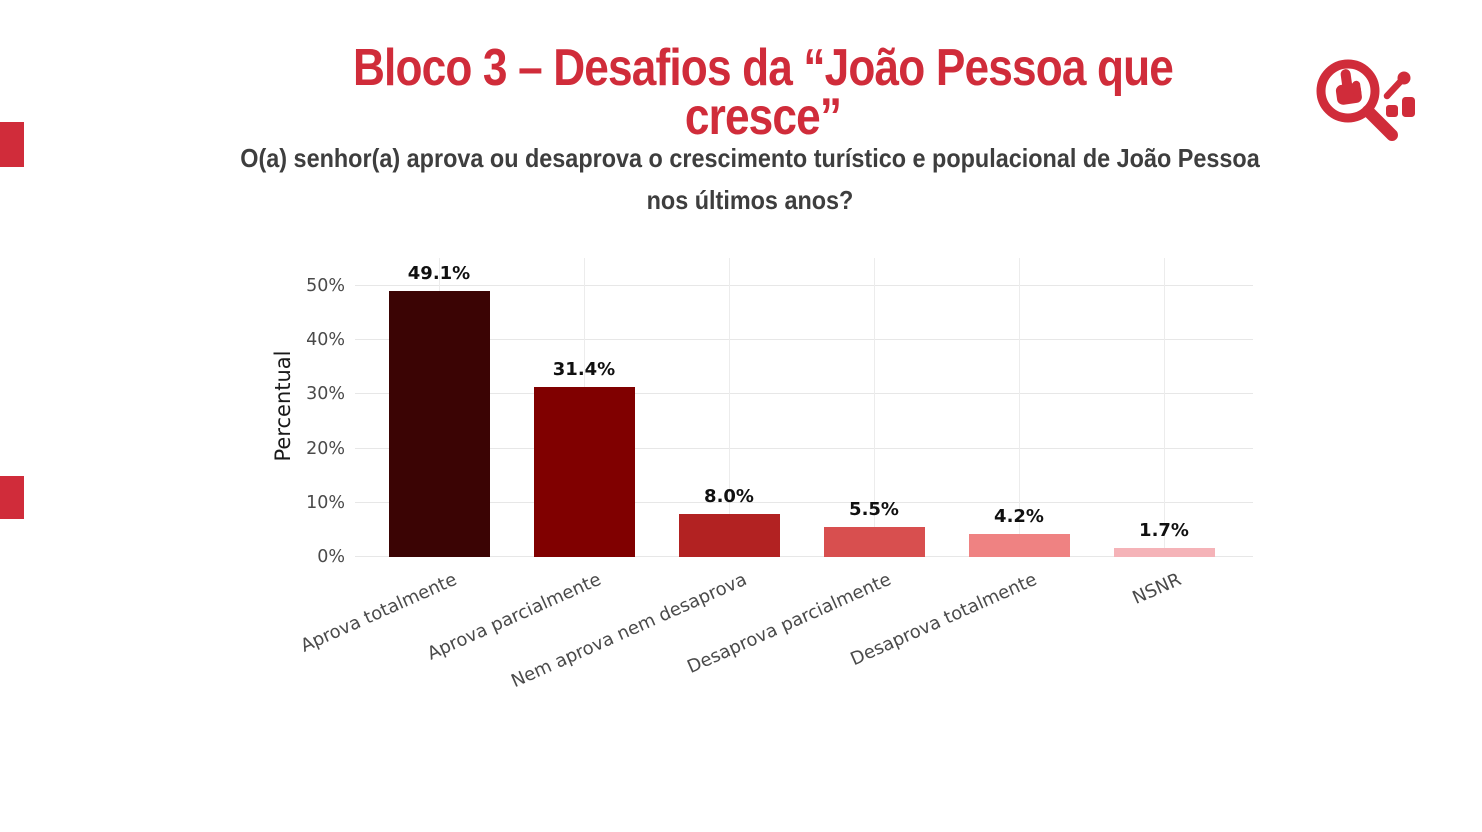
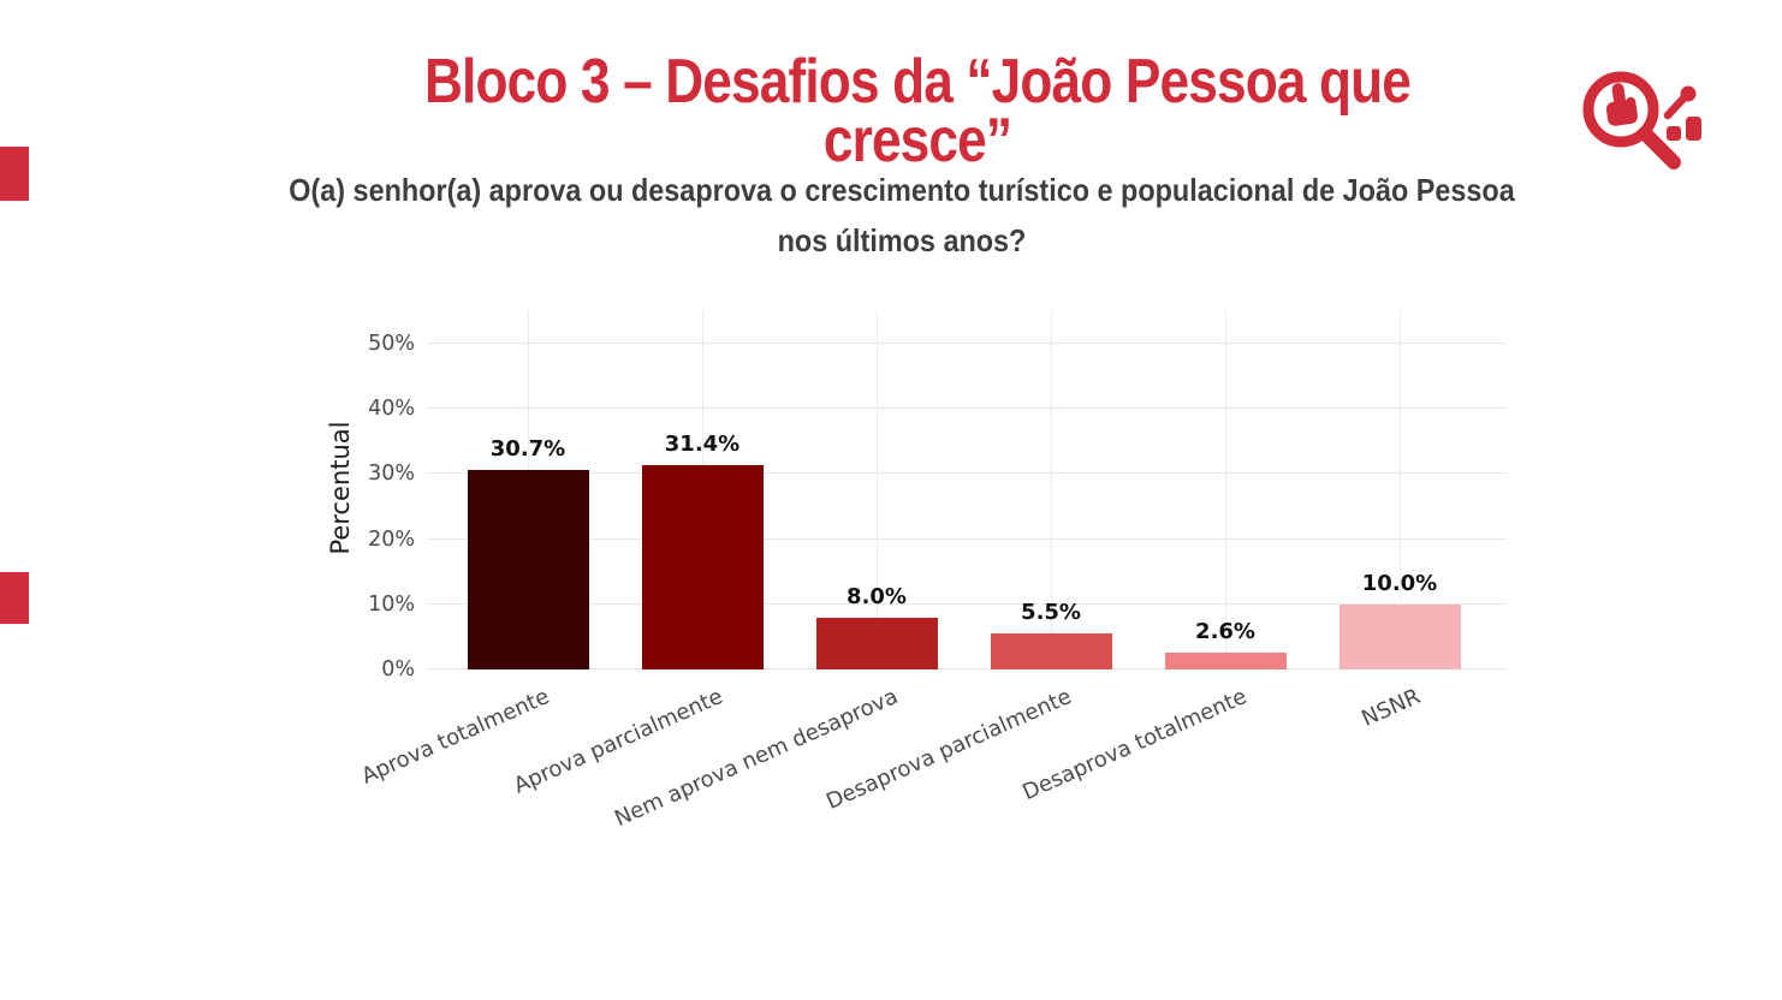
Aprova totalmente: 49.1% -> 30.7%
Desaprova totalmente: 4.2% -> 2.6%
NSNR: 1.7% -> 10.0%
